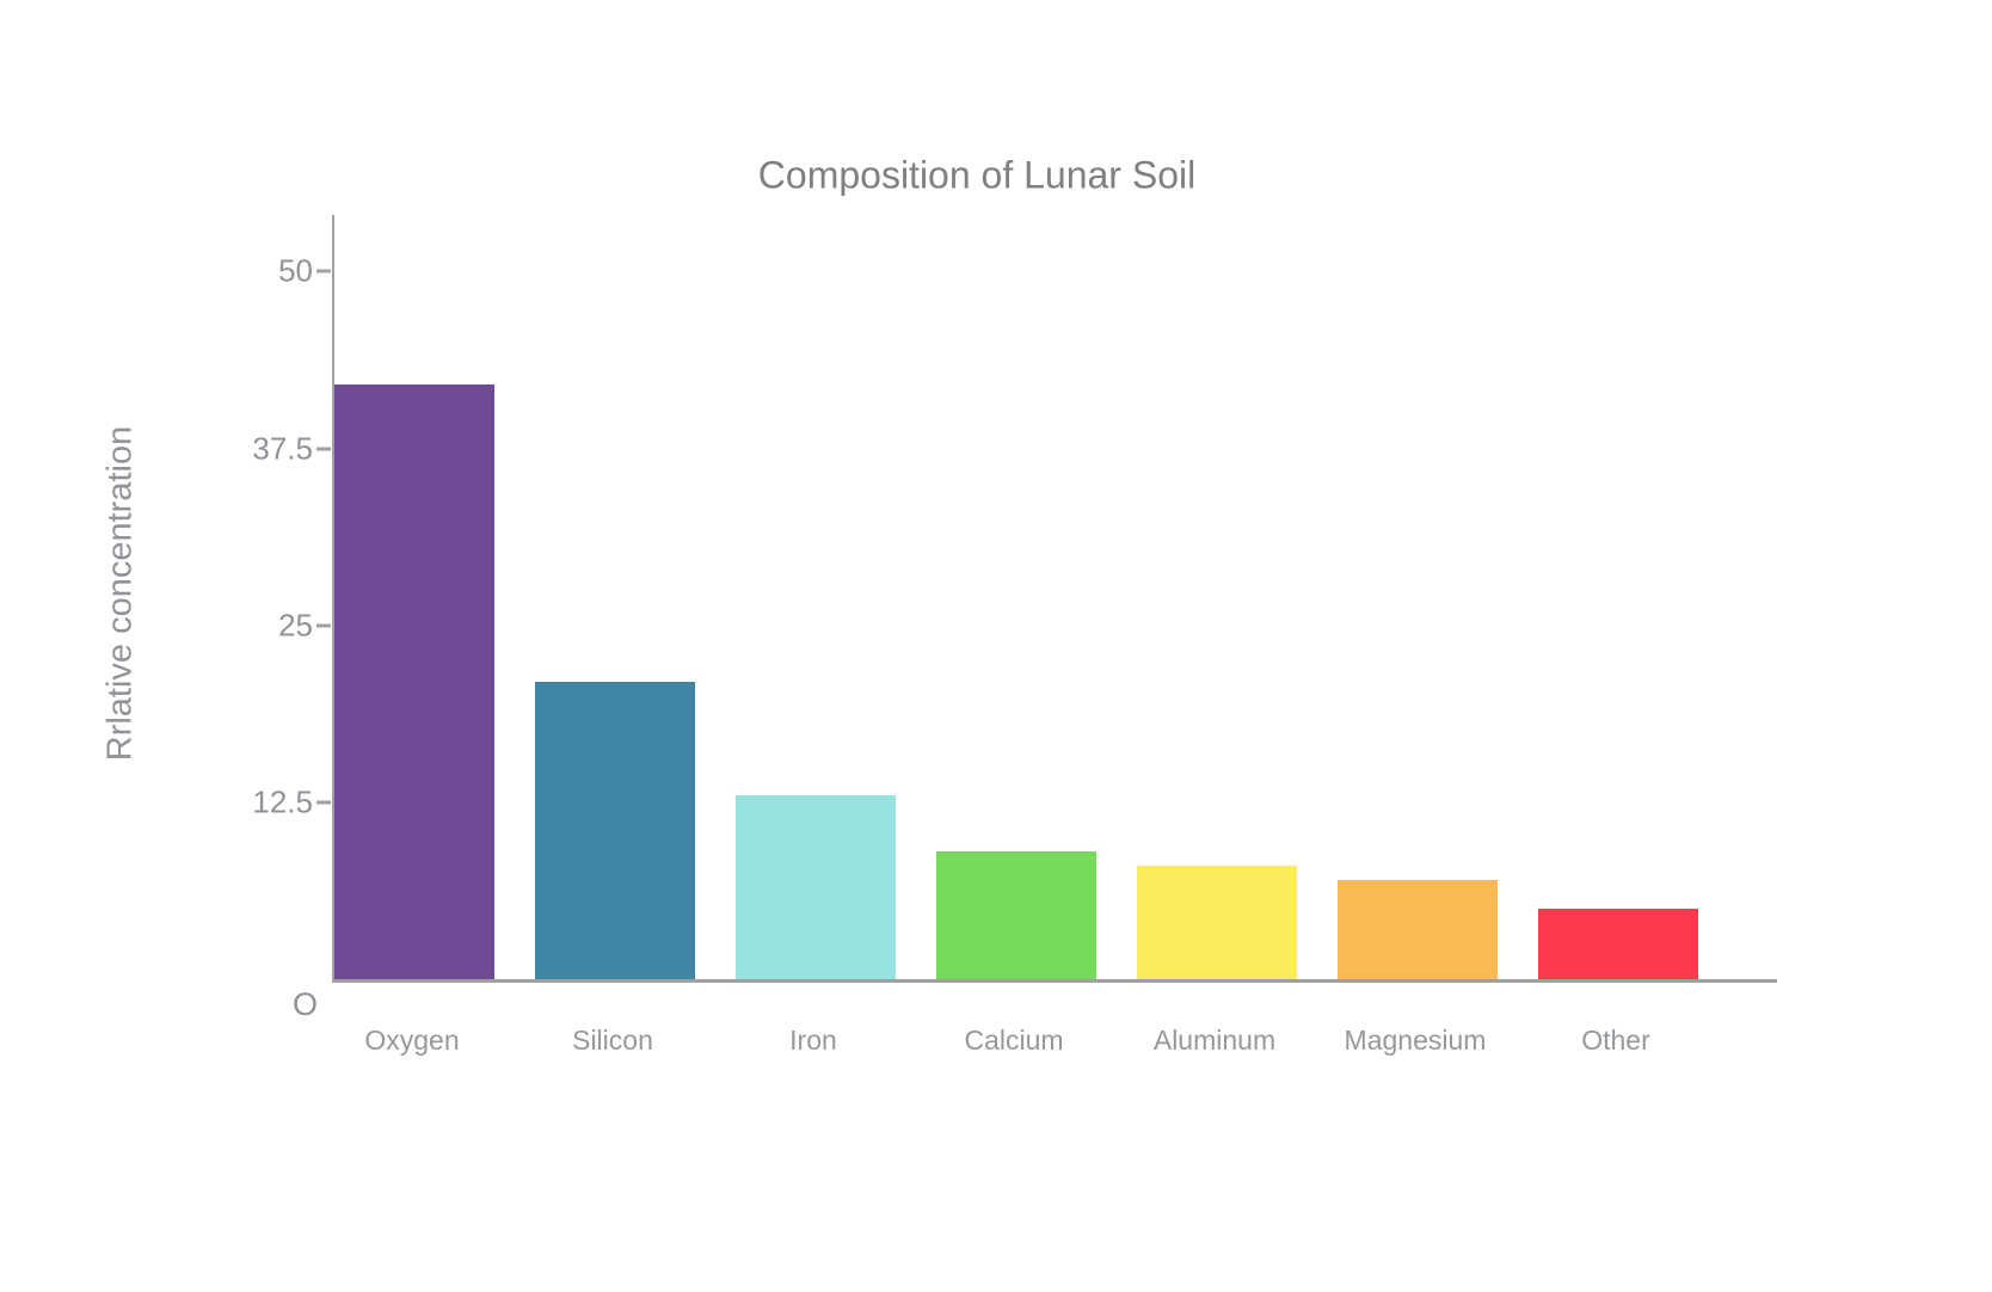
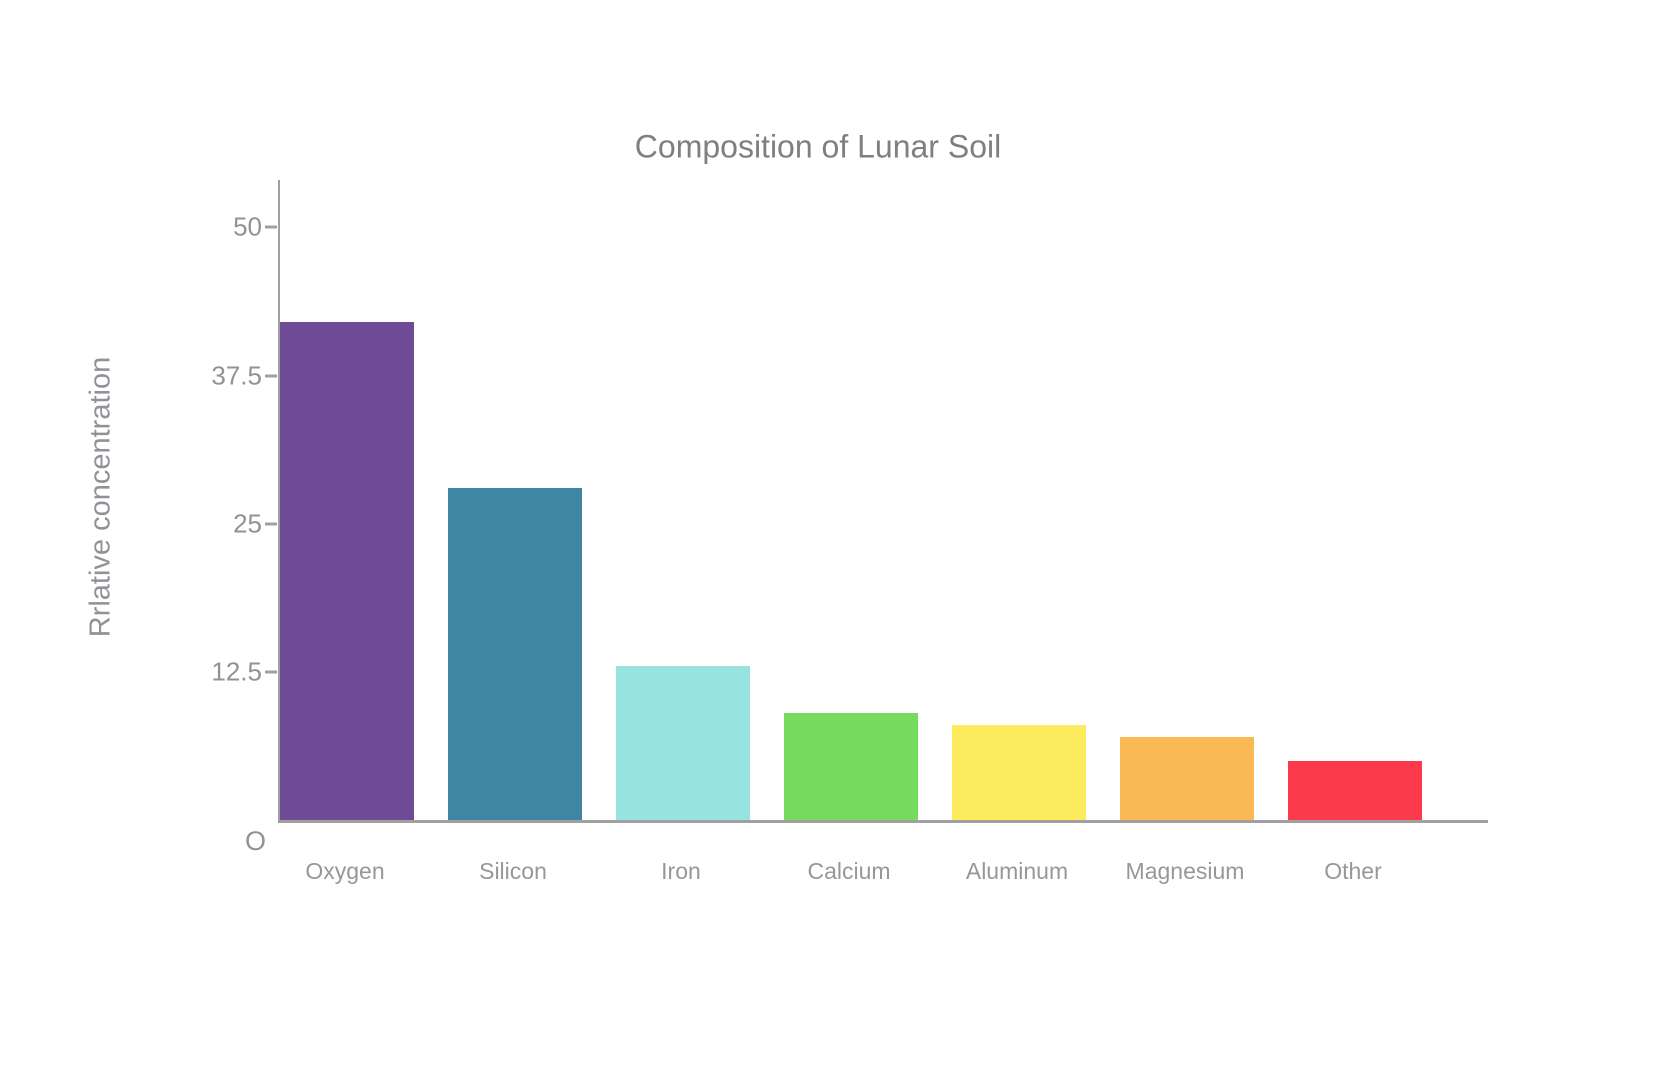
Silicon: 21 -> 28
